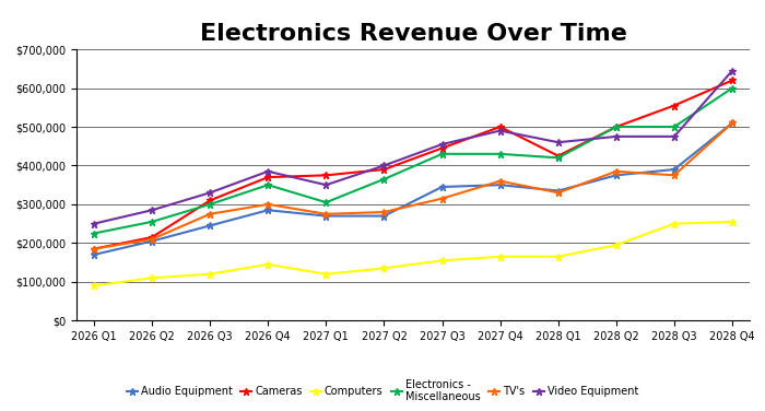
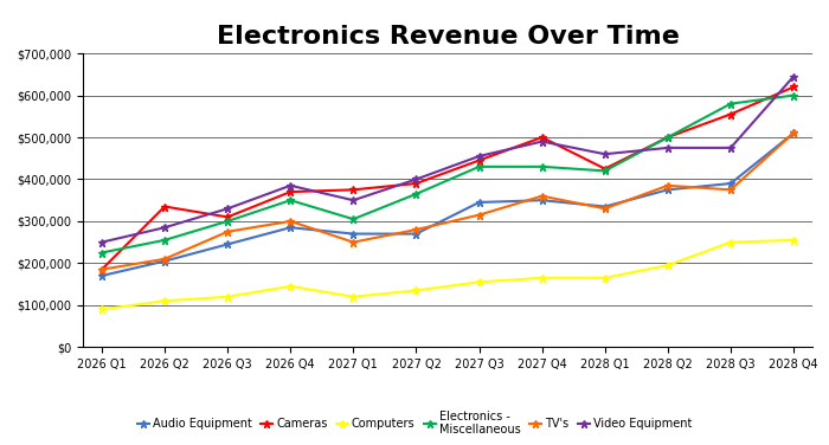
Cameras/2026 Q2: $215,000 -> $335,000
TV's/2027 Q1: $275,000 -> $250,000
Electronics - Miscellaneous/2028 Q3: $500,000 -> $580,000
